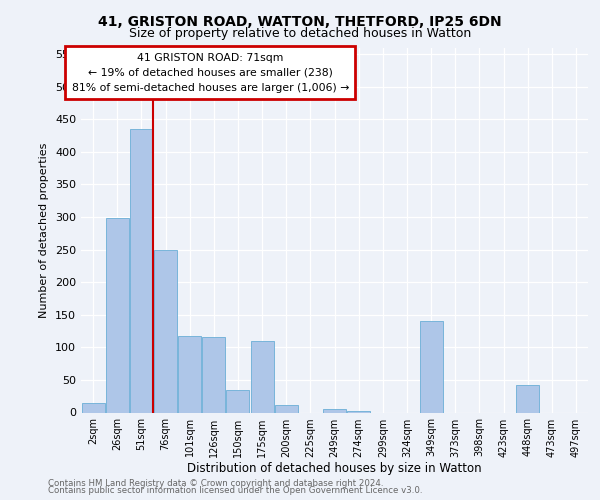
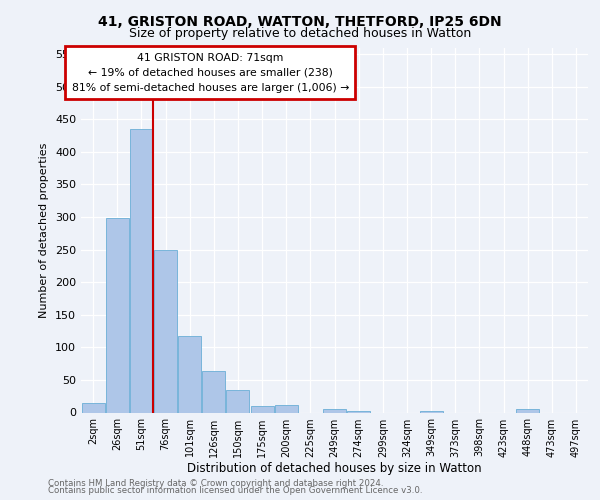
126sqm: 116 -> 63
175sqm: 110 -> 10
349sqm: 140 -> 3
448sqm: 42 -> 5
